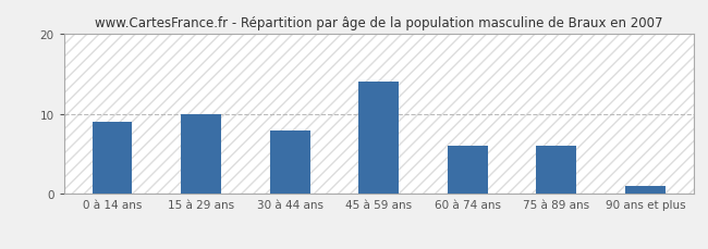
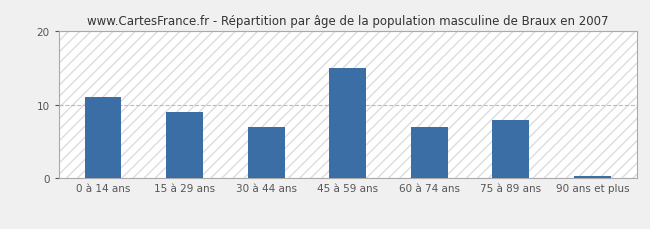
0 à 14 ans: 9.0 -> 11.0
15 à 29 ans: 10.0 -> 9.0
30 à 44 ans: 8.0 -> 7.0
45 à 59 ans: 14.0 -> 15.0
60 à 74 ans: 6.0 -> 7.0
75 à 89 ans: 6.0 -> 8.0
90 ans et plus: 1.0 -> 0.3
